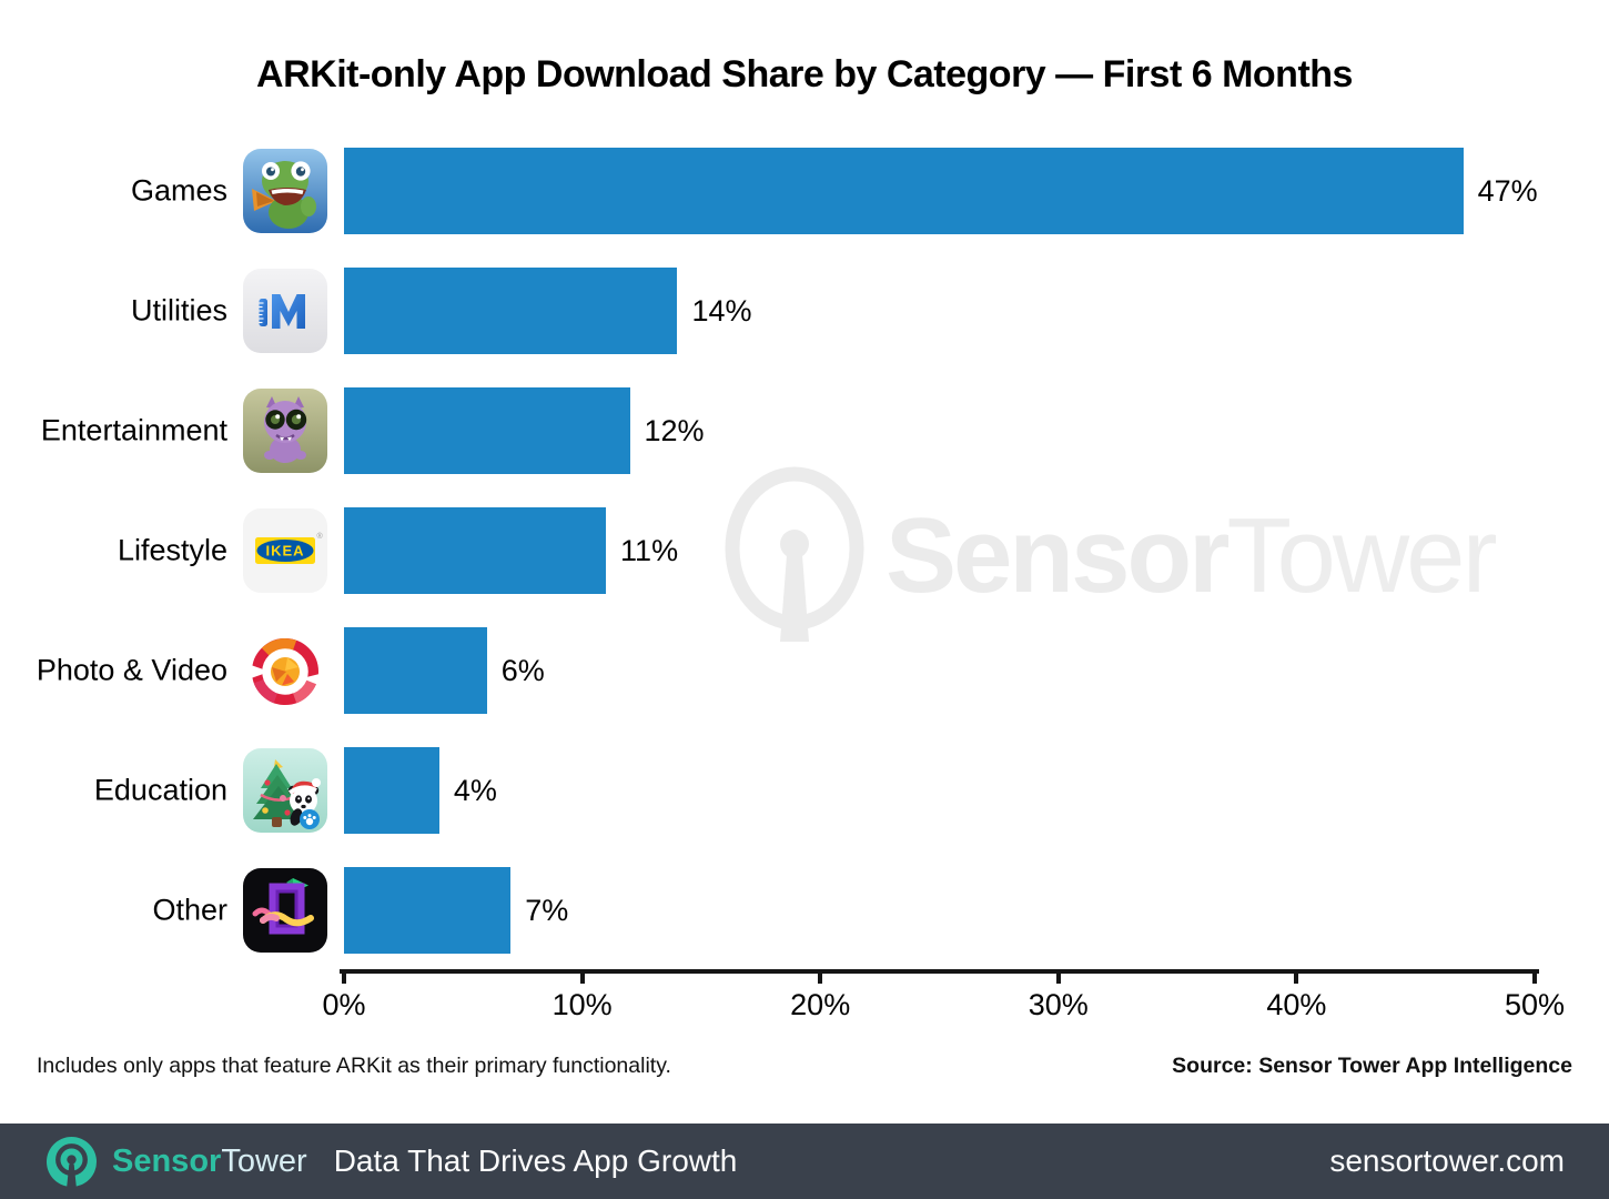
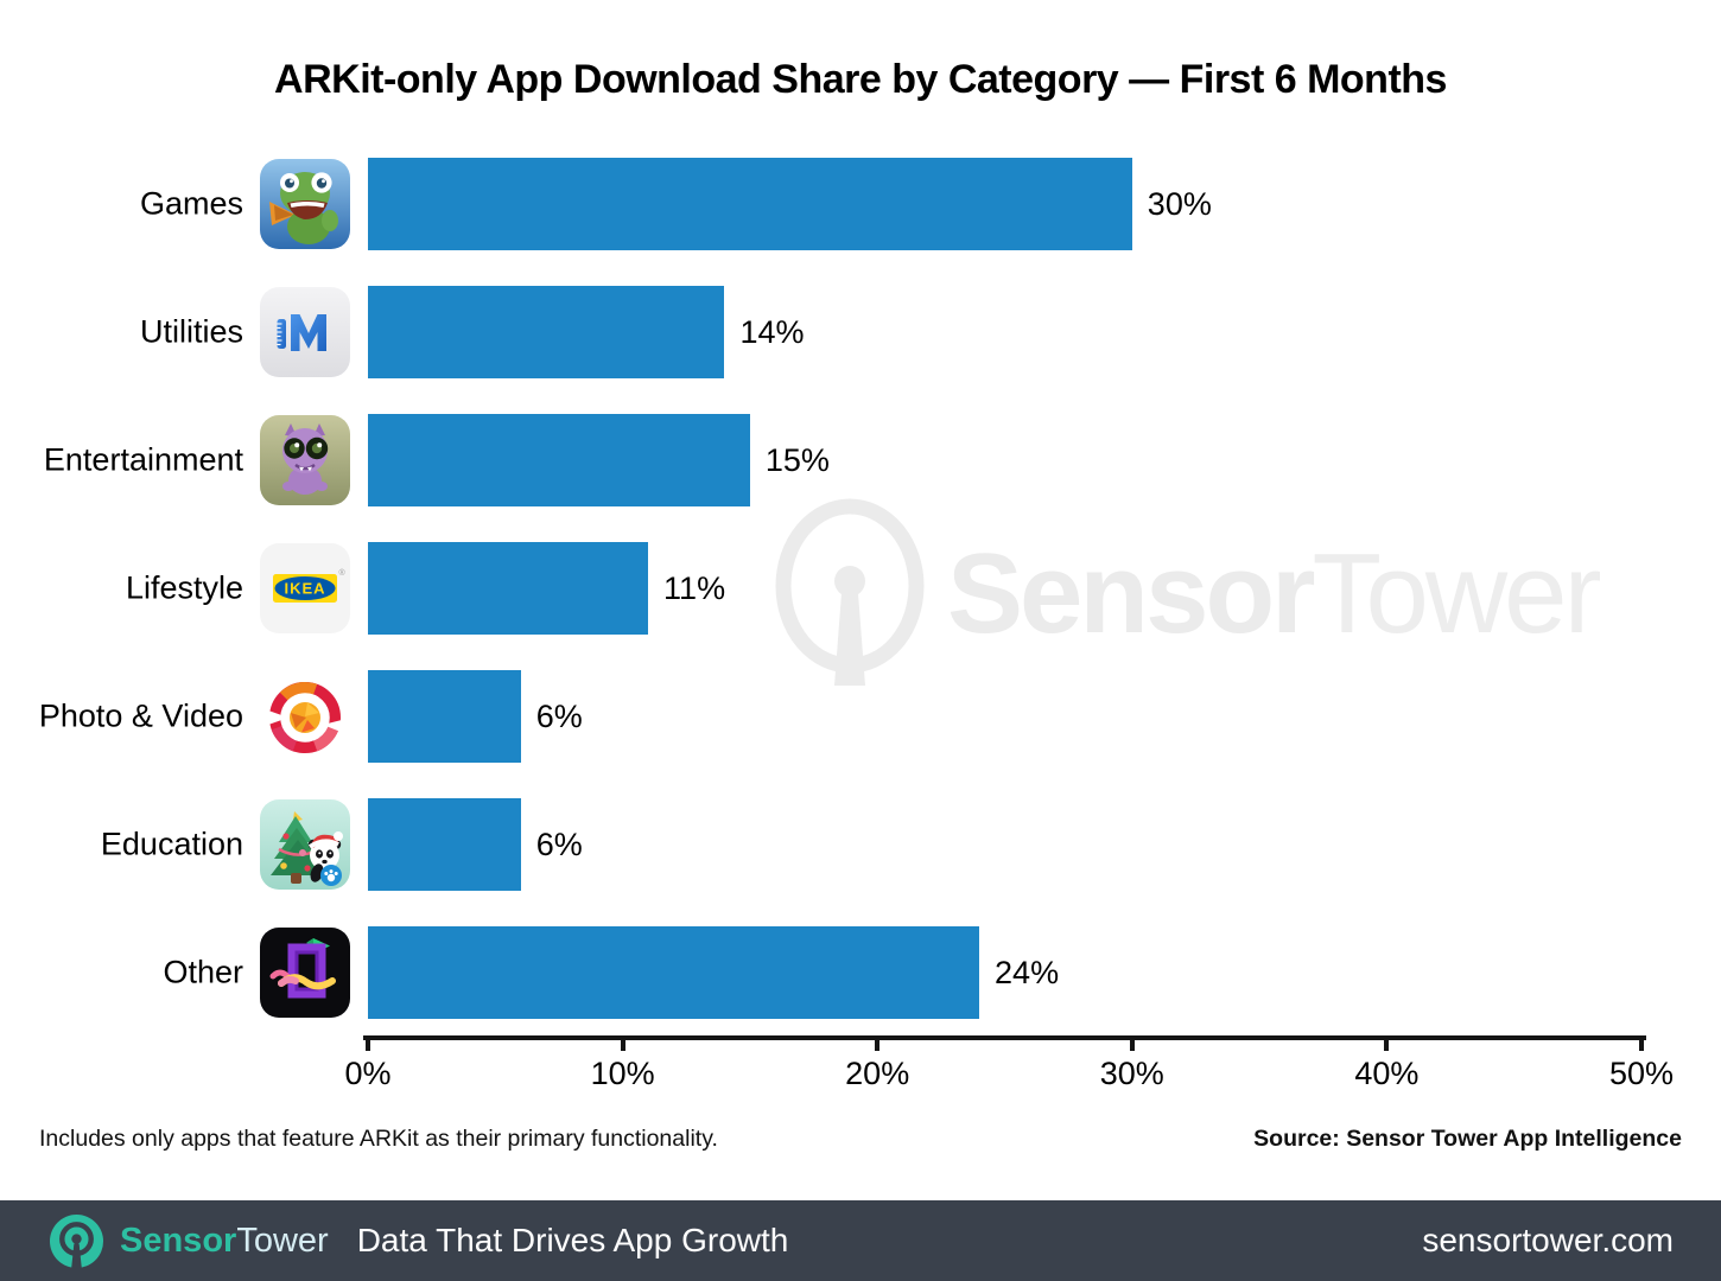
Games: 47% -> 30%
Entertainment: 12% -> 15%
Education: 4% -> 6%
Other: 7% -> 24%
